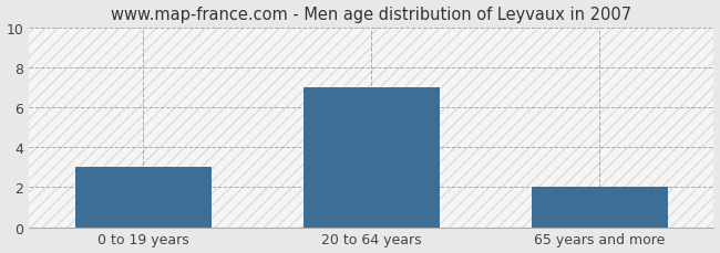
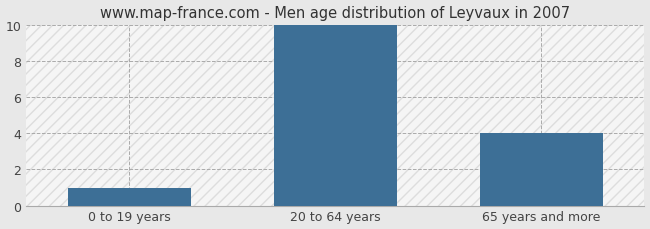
0 to 19 years: 3 -> 1
20 to 64 years: 7 -> 10
65 years and more: 2 -> 4
